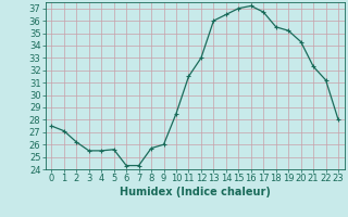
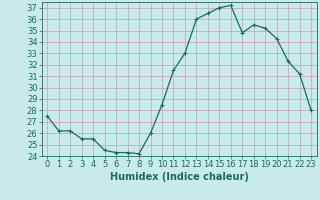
1: 27.1 -> 26.2
5: 25.6 -> 24.5
8: 25.7 -> 24.2
17: 36.7 -> 34.8
